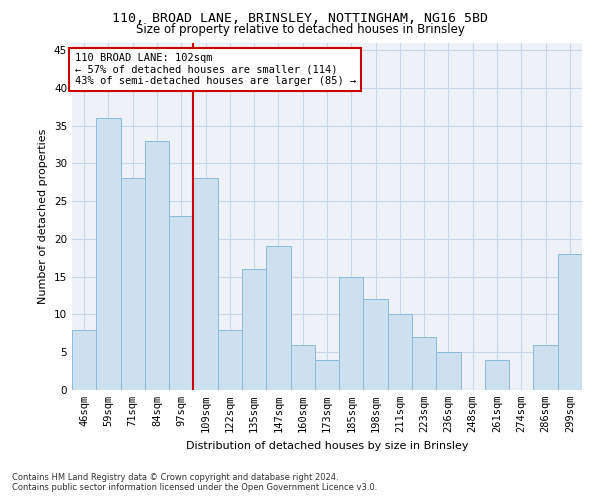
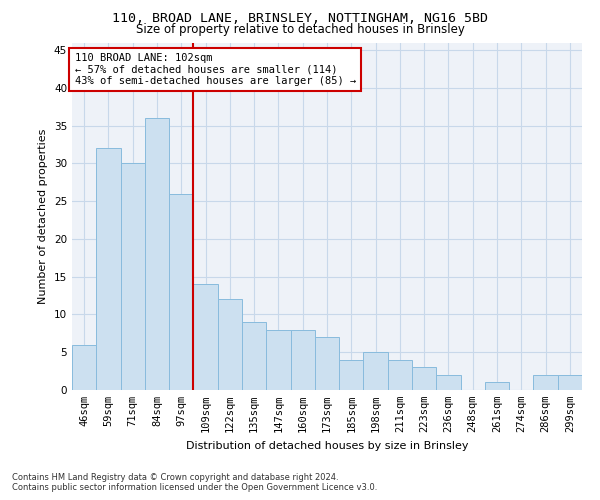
46sqm: 8 -> 6
59sqm: 36 -> 32
71sqm: 28 -> 30
84sqm: 33 -> 36
97sqm: 23 -> 26
109sqm: 28 -> 14
122sqm: 8 -> 12
135sqm: 16 -> 9
147sqm: 19 -> 8
160sqm: 6 -> 8
173sqm: 4 -> 7
185sqm: 15 -> 4
198sqm: 12 -> 5
211sqm: 10 -> 4
223sqm: 7 -> 3
236sqm: 5 -> 2
261sqm: 4 -> 1
286sqm: 6 -> 2
299sqm: 18 -> 2
